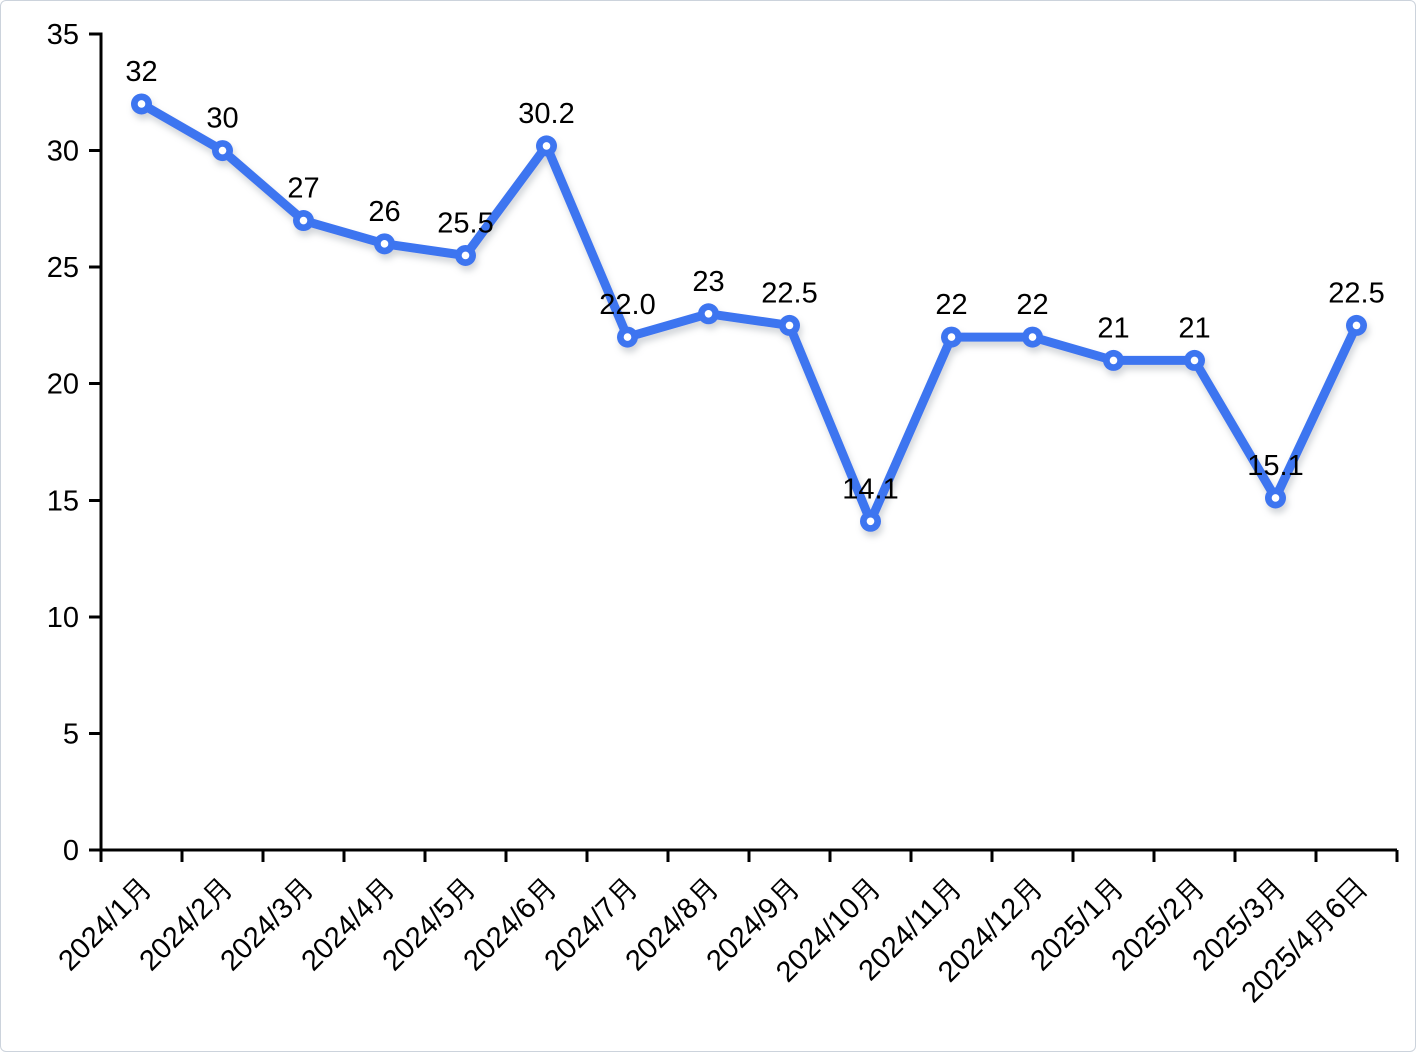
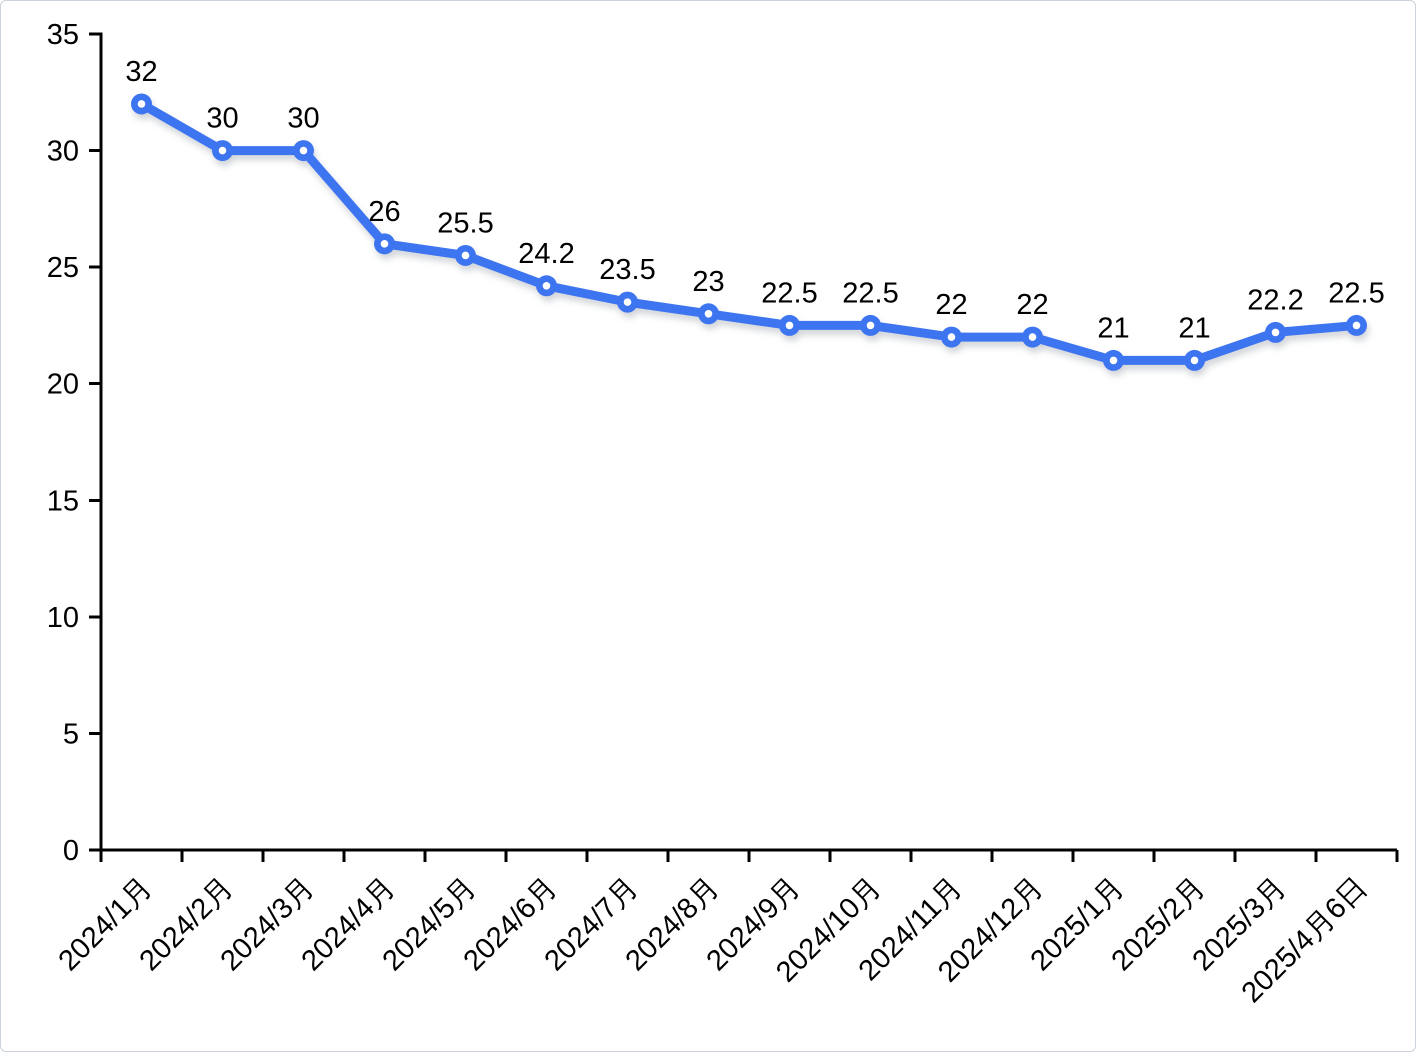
2024/3月: 27 -> 30
2024/6月: 30.2 -> 24.2
2024/7月: 22.0 -> 23.5
2024/10月: 14.1 -> 22.5
2025/3月: 15.1 -> 22.2
